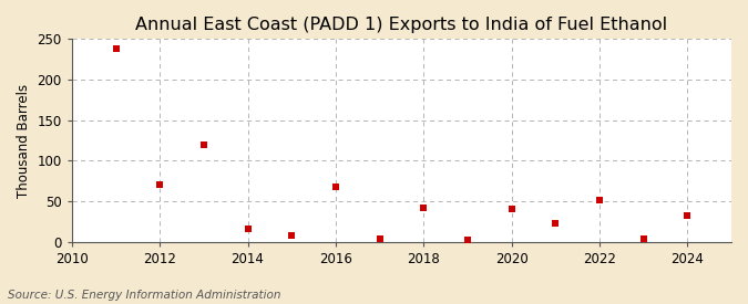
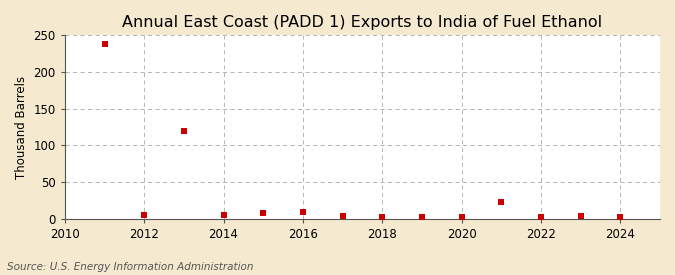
2012: 70 -> 5
2014: 16 -> 5
2016: 68 -> 9
2018: 42 -> 2
2020: 40 -> 2
2022: 52 -> 3
2024: 32 -> 3
